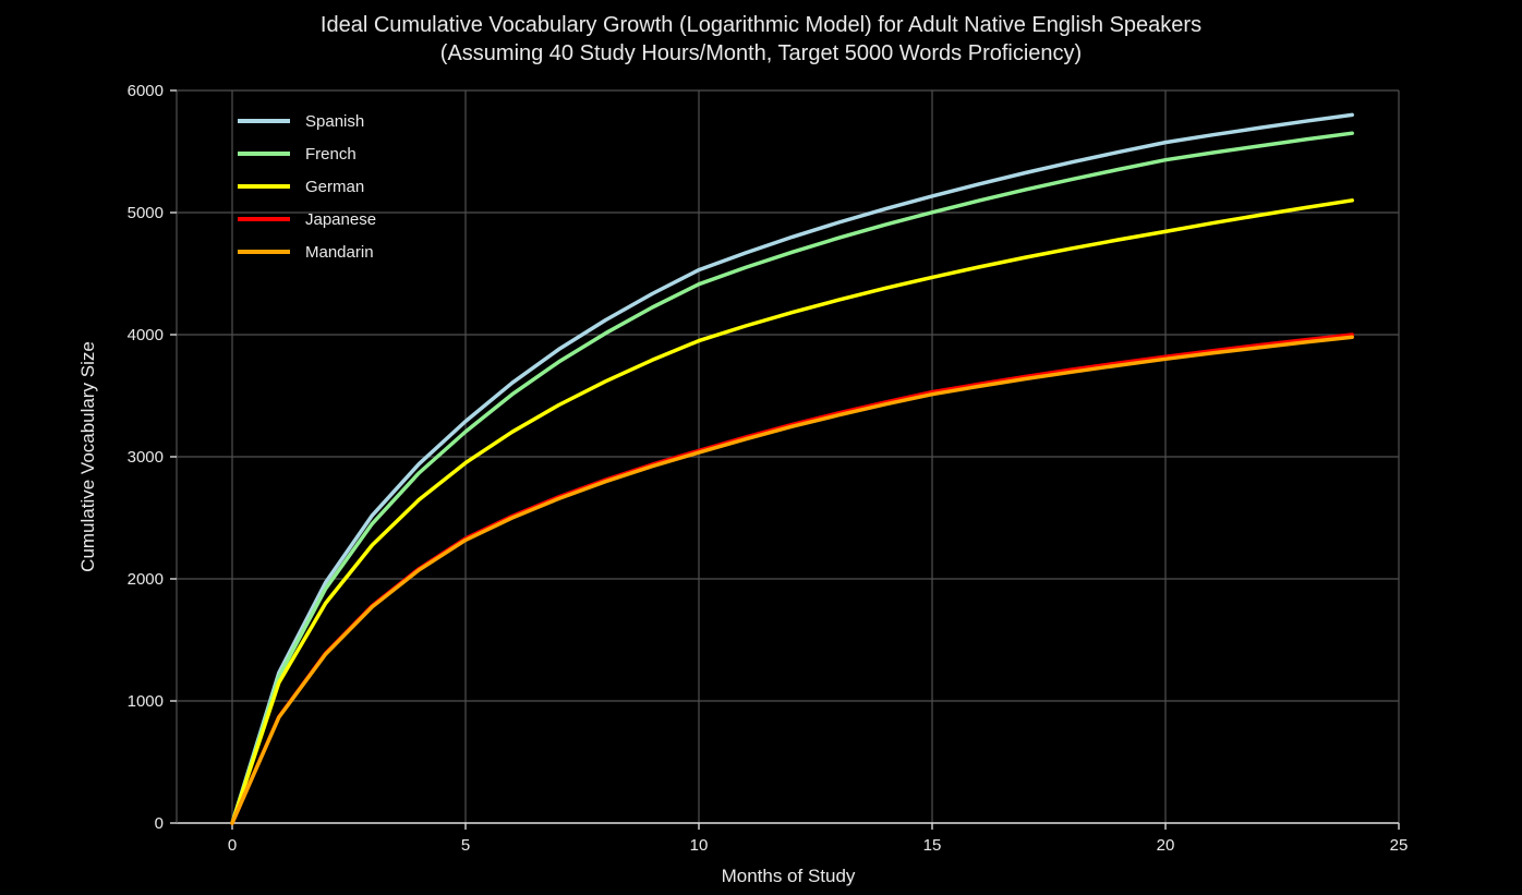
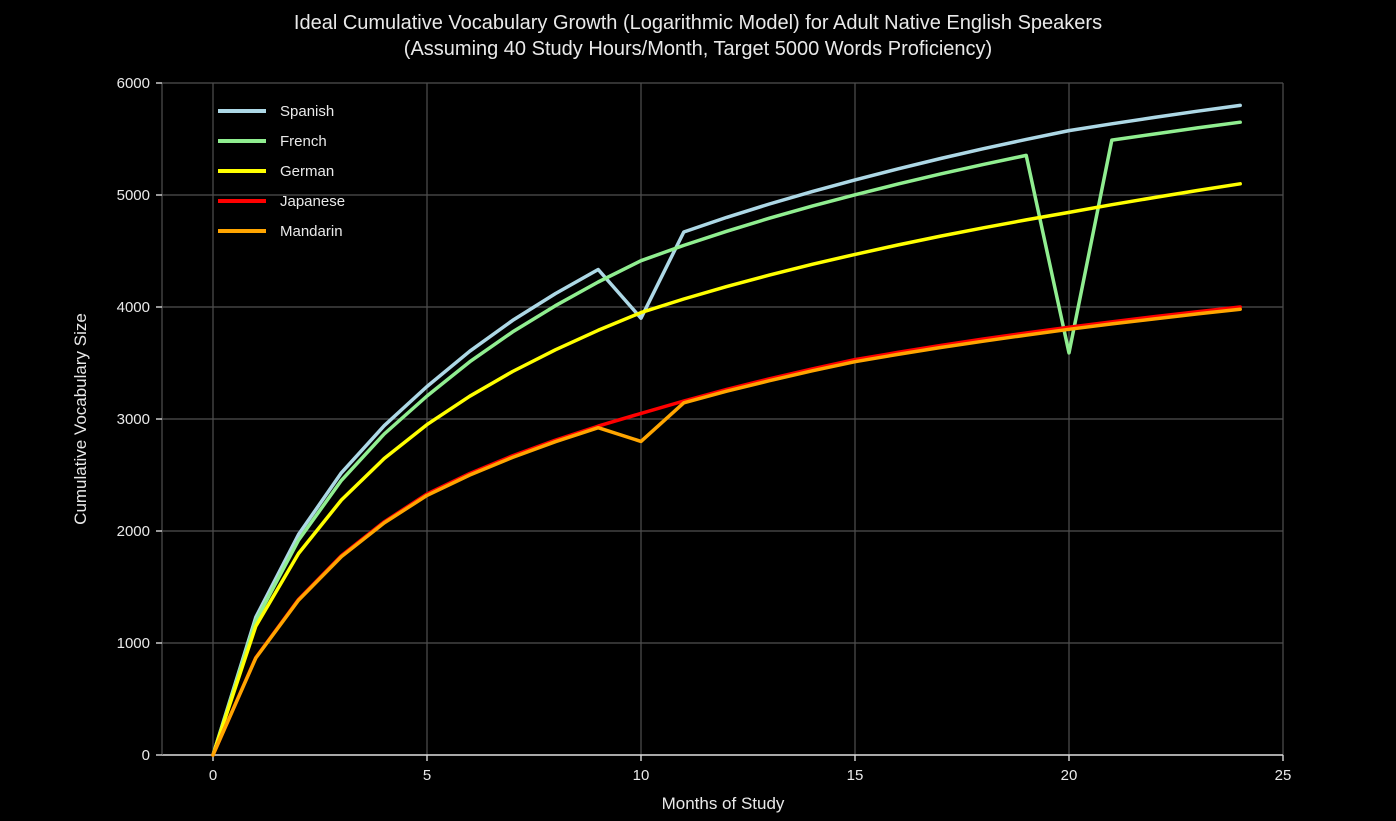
Spanish/10: 4530 -> 3900
Mandarin/10: 3040 -> 2800
French/20: 5430 -> 3590
